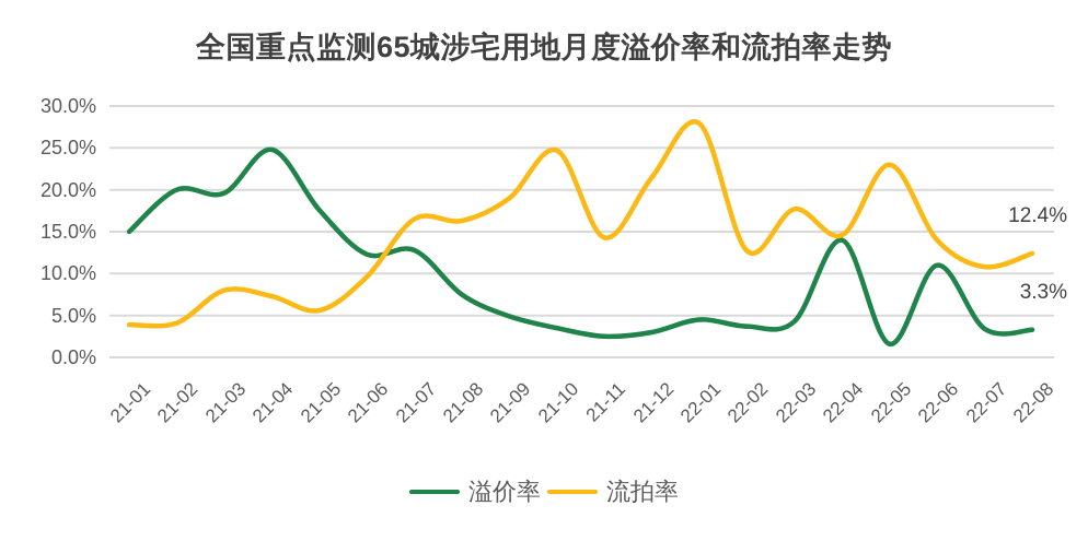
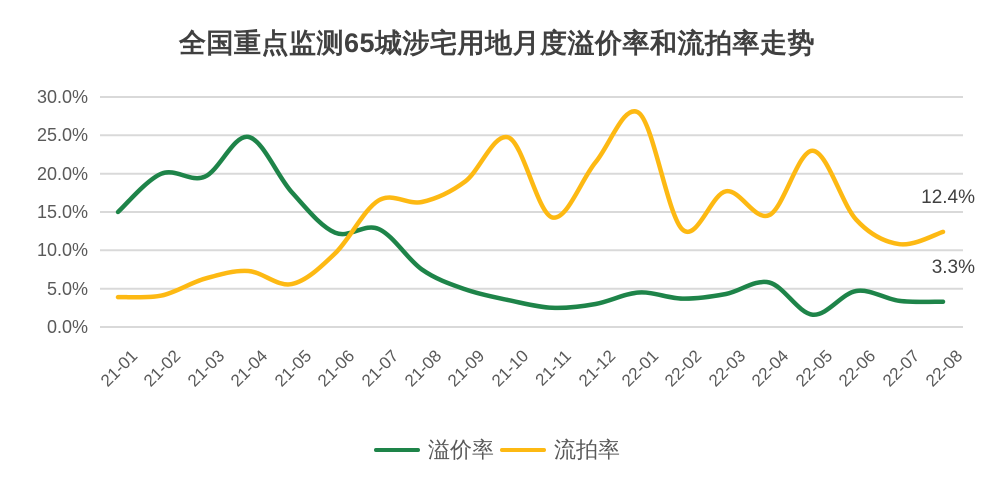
流拍率/21-03: 8% -> 6%
溢价率/22-04: 14% -> 6%
溢价率/22-06: 11% -> 5%
